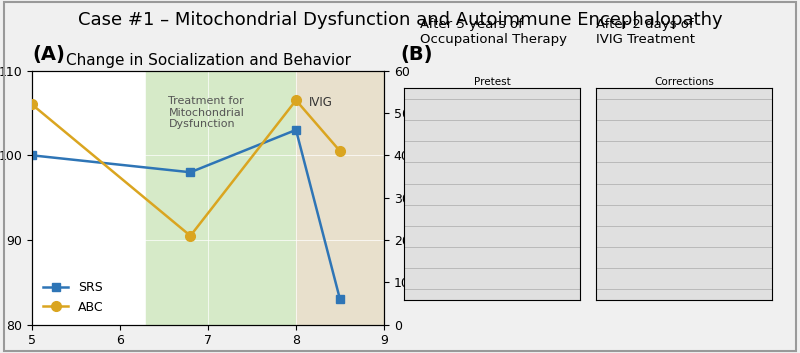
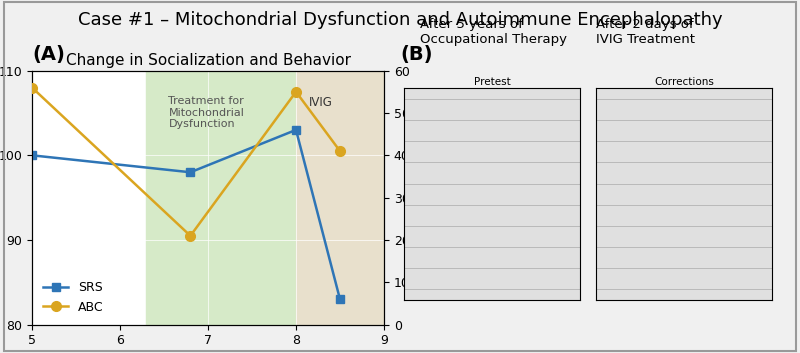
ABC/5: 52 -> 56
ABC/8: 53 -> 55
